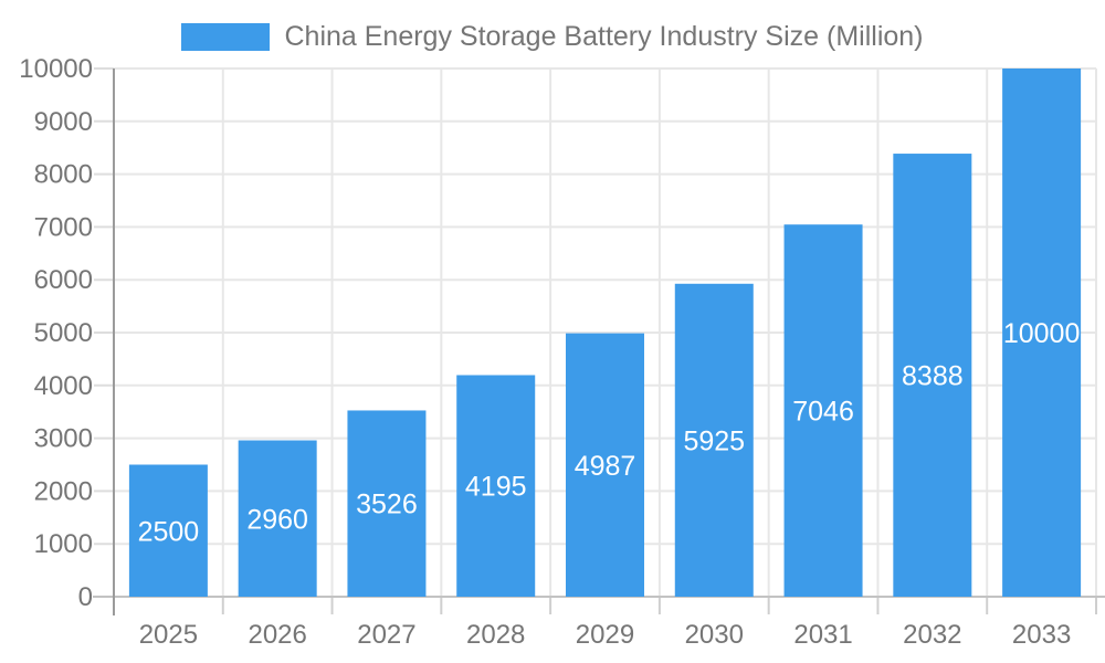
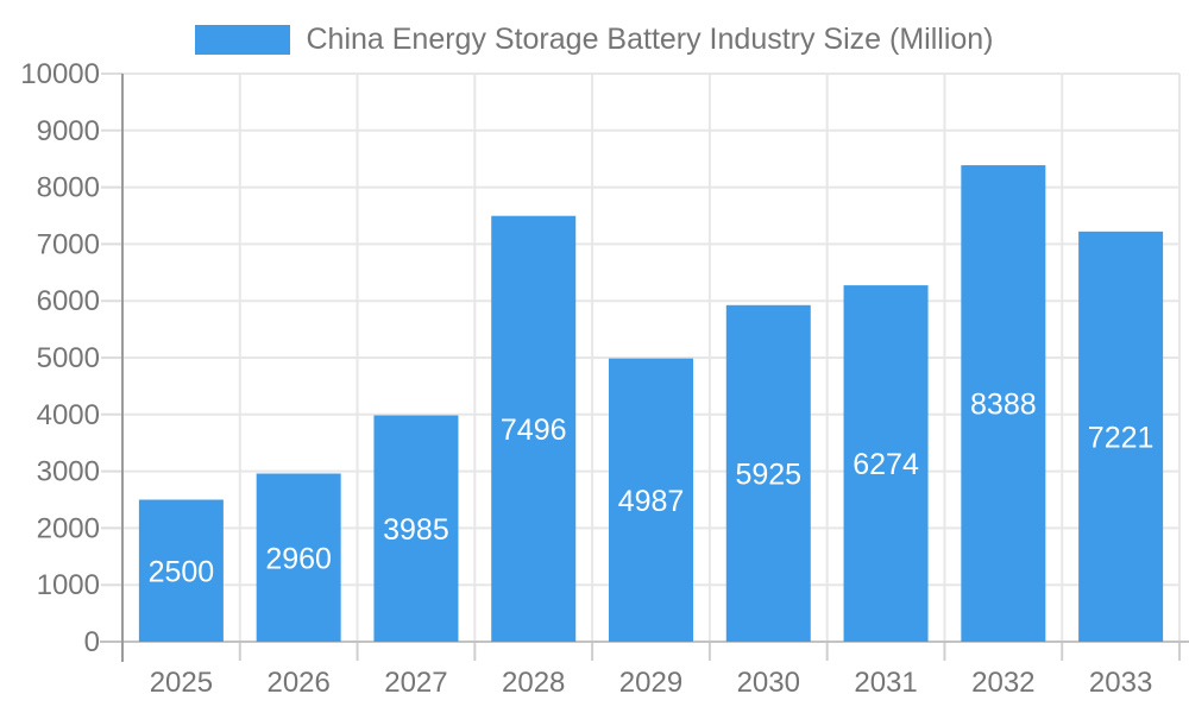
2027: 3526 -> 3985
2028: 4195 -> 7496
2031: 7046 -> 6274
2033: 10000 -> 7221
